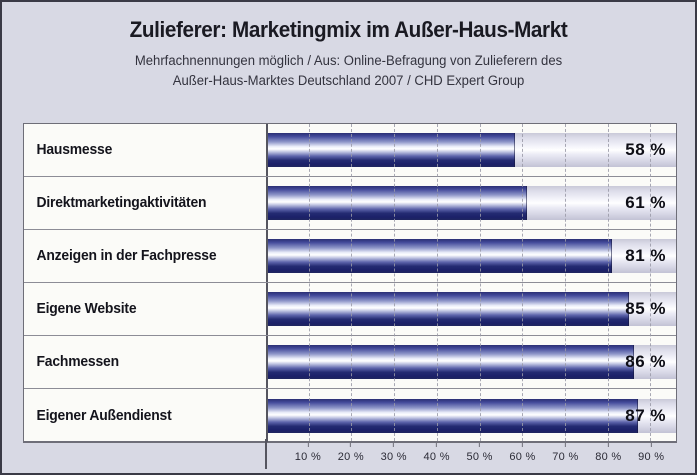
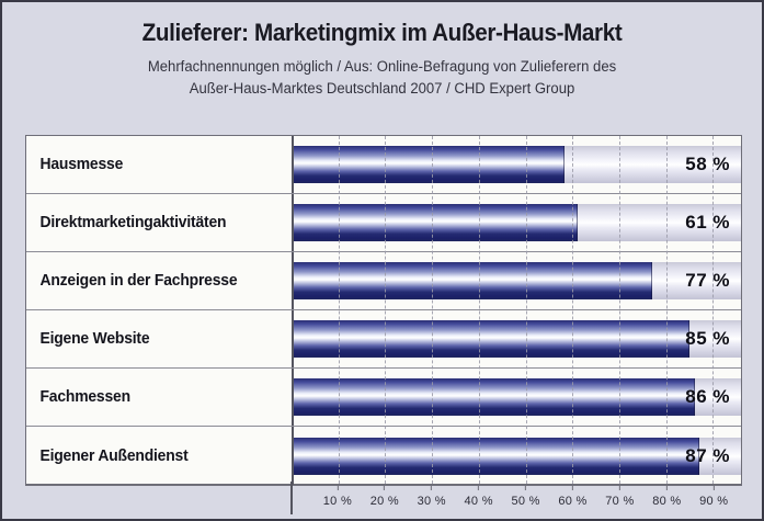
Anzeigen in der Fachpresse: 81 -> 77
